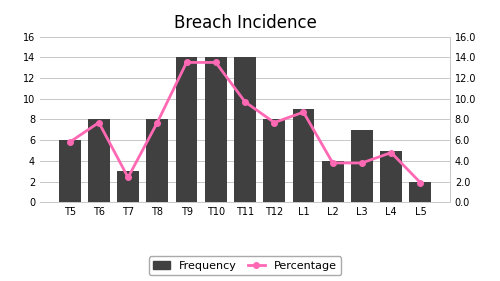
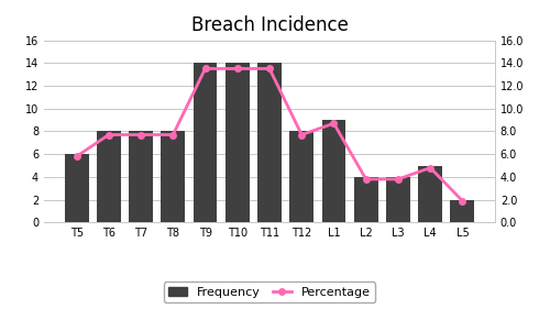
Frequency/T7: 3 -> 8
Percentage/T7: 2.4 -> 7.7
Percentage/T11: 9.7 -> 13.5
Frequency/L3: 7 -> 4
